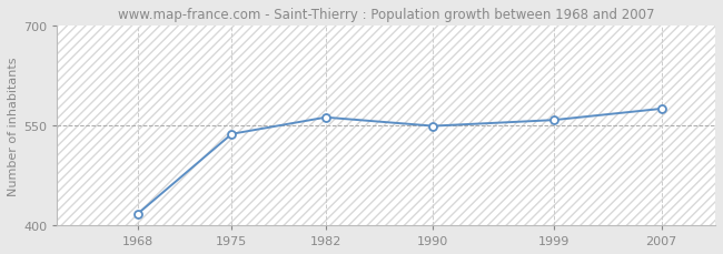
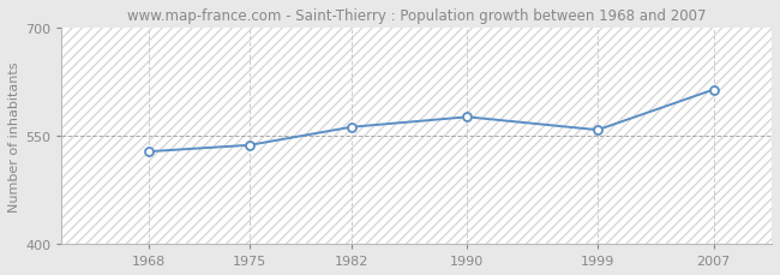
1968: 417 -> 528
1990: 549 -> 576
2007: 575 -> 614
